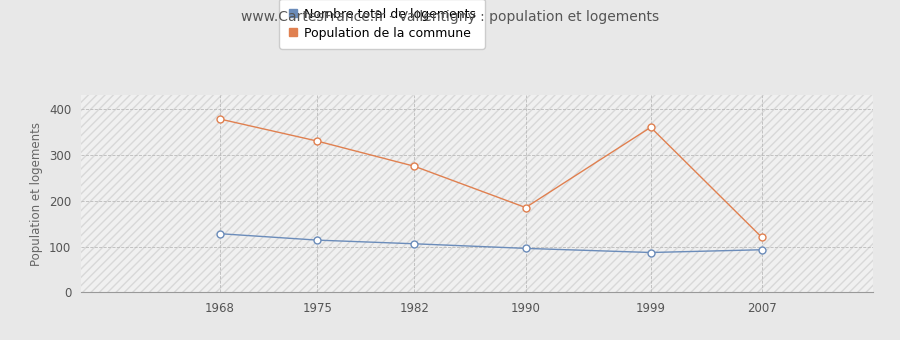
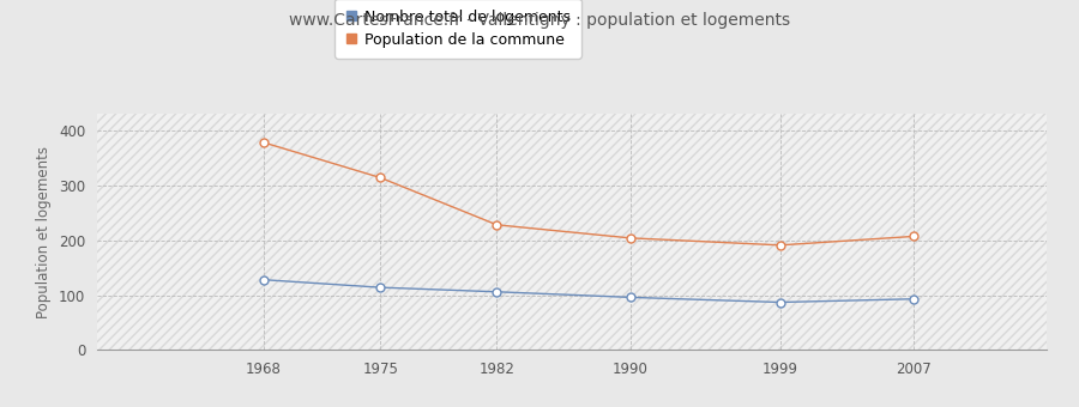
Population de la commune/1975: 330 -> 314
Population de la commune/1982: 275 -> 228
Population de la commune/1990: 185 -> 204
Population de la commune/1999: 360 -> 191
Population de la commune/2007: 120 -> 207
